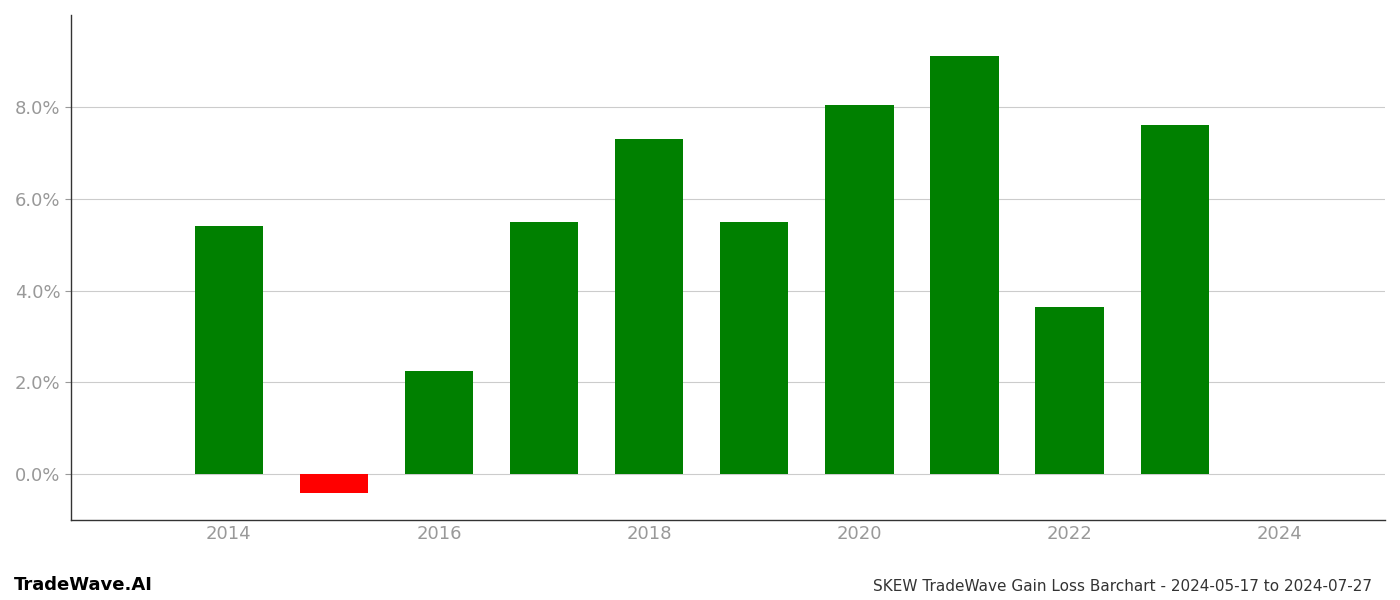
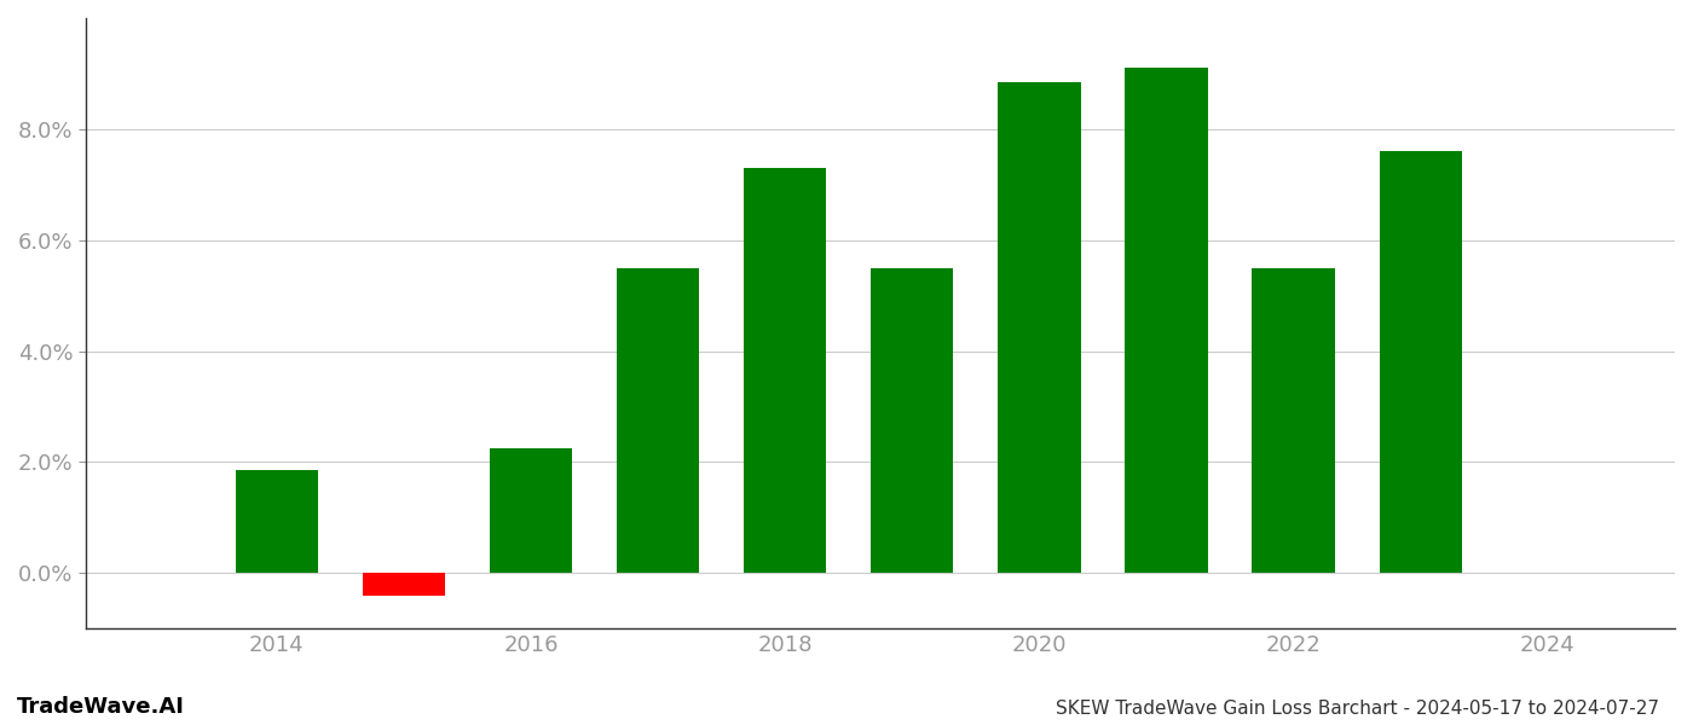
2014: 5.40% -> 1.85%
2020: 8.05% -> 8.85%
2022: 3.65% -> 5.50%
